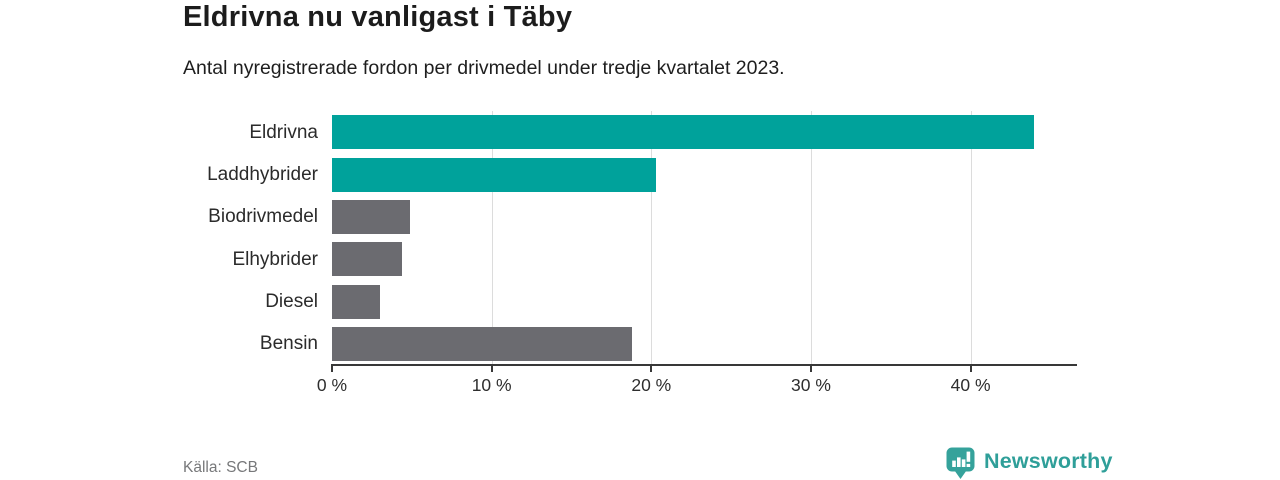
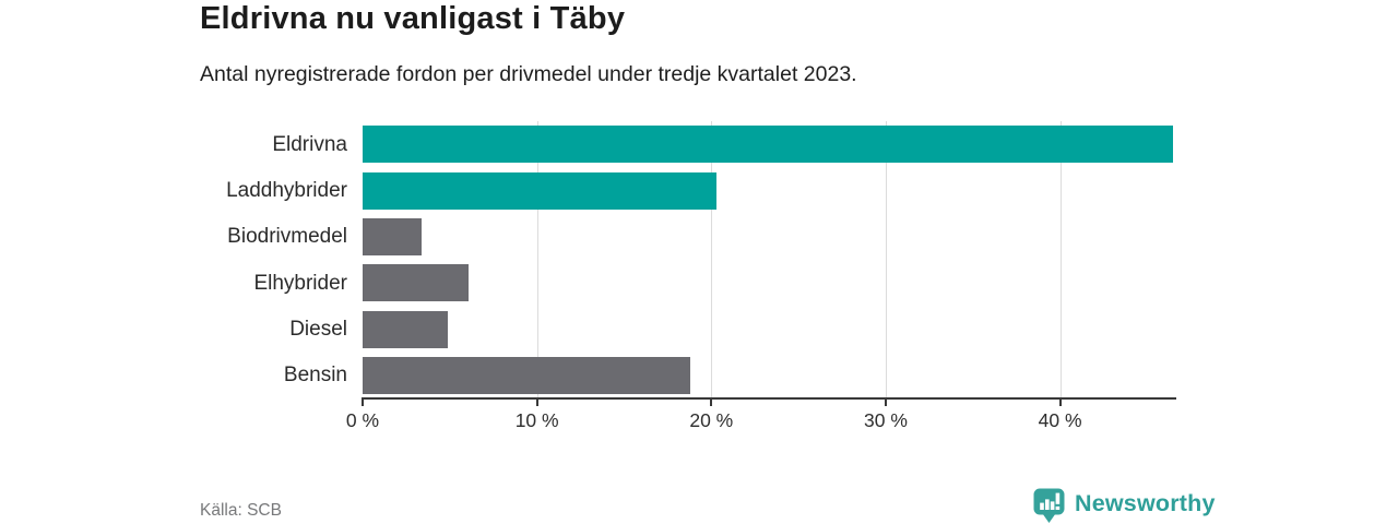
Eldrivna: 44.0% -> 46.5%
Biodrivmedel: 4.9% -> 3.4%
Elhybrider: 4.4% -> 6.1%
Diesel: 3.0% -> 4.9%
